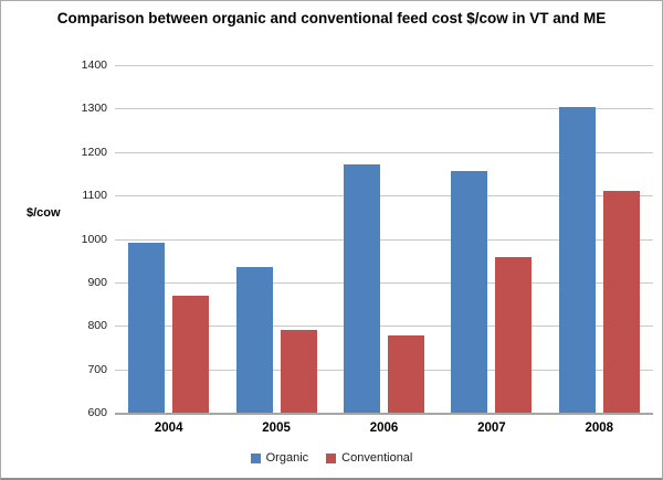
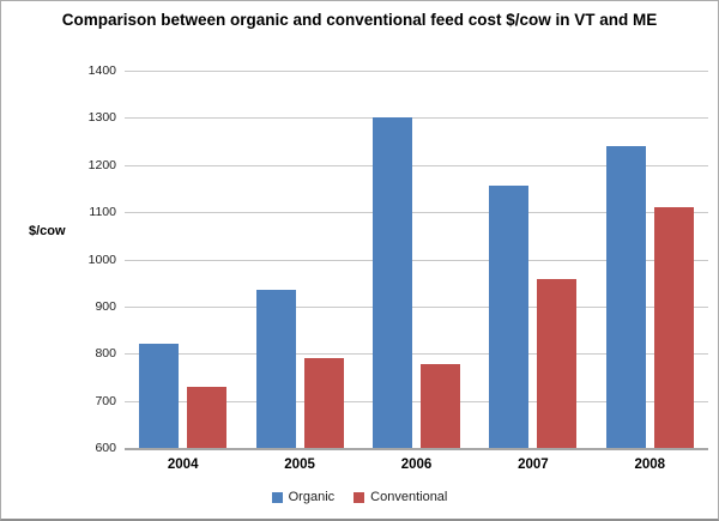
Organic/2004: 990 -> 820
Conventional/2004: 870 -> 730
Organic/2006: 1170 -> 1300
Organic/2008: 1300 -> 1240
